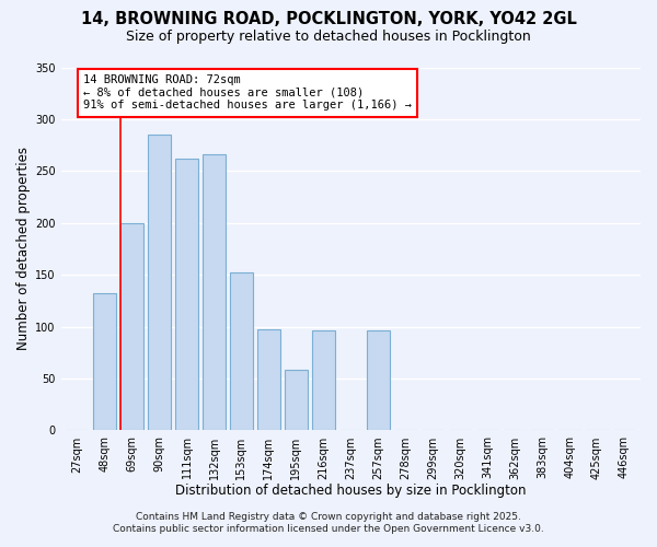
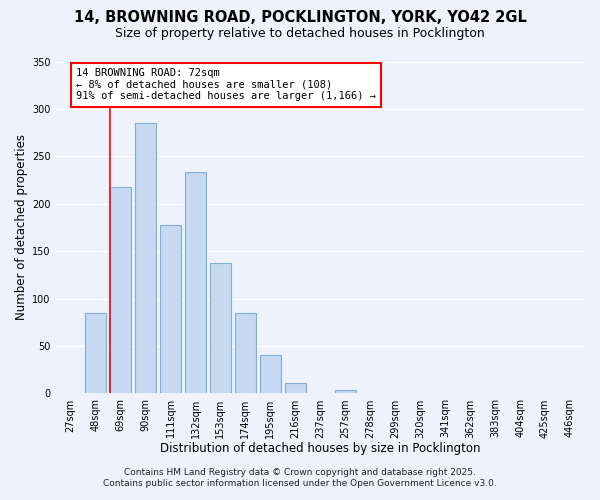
48sqm: 132 -> 85
69sqm: 200 -> 218
111sqm: 262 -> 178
132sqm: 266 -> 234
153sqm: 152 -> 138
174sqm: 98 -> 85
195sqm: 58 -> 41
216sqm: 96 -> 11
257sqm: 96 -> 4
